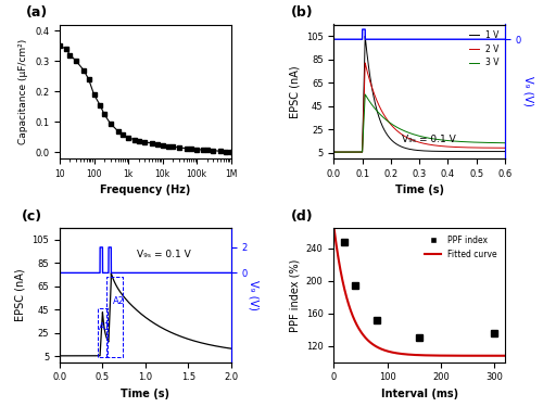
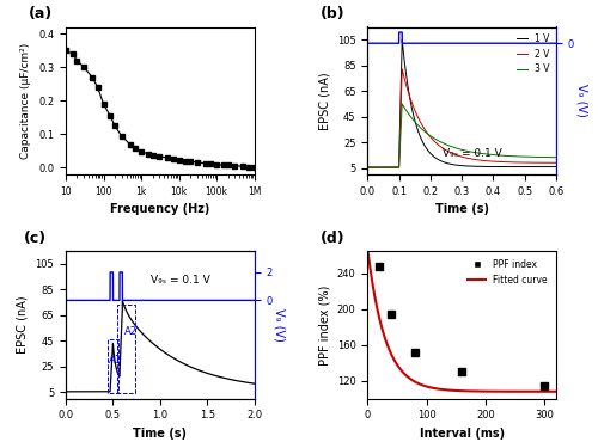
PPF index/300: 136 -> 115
